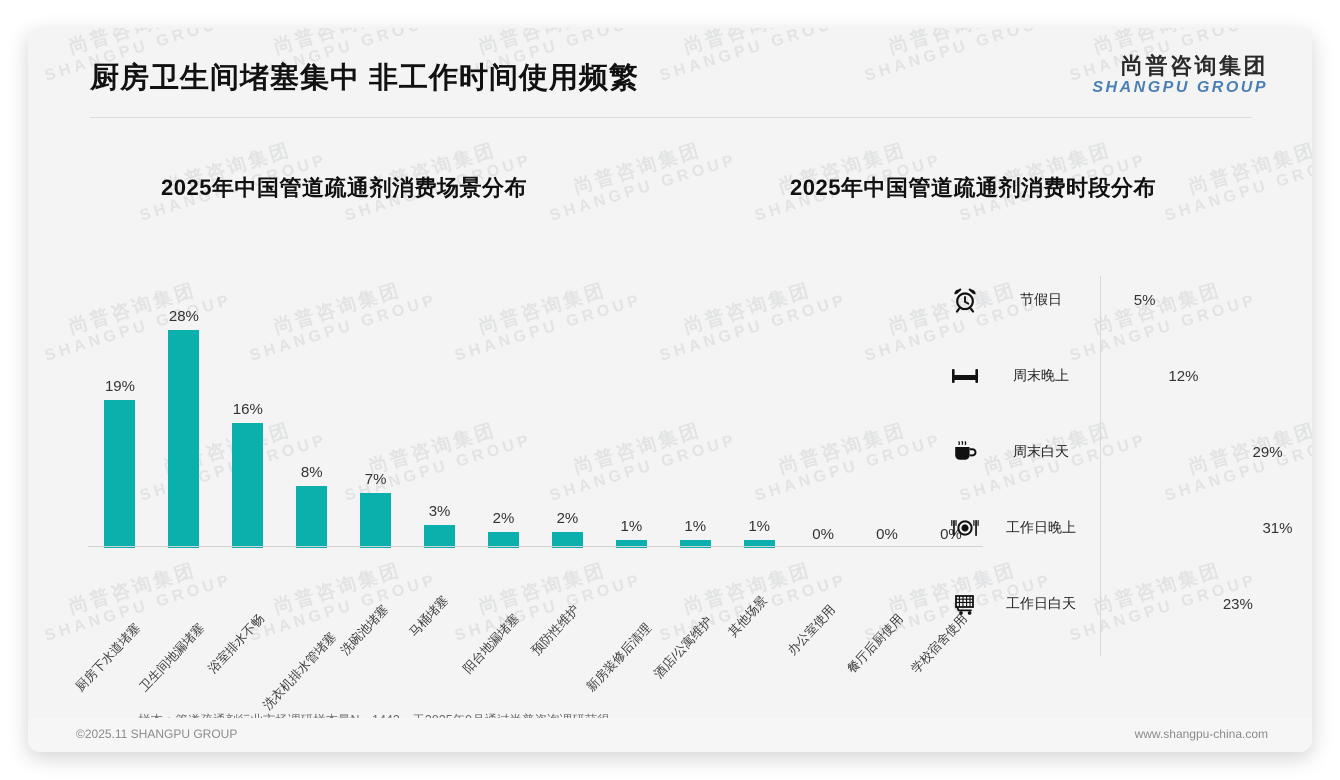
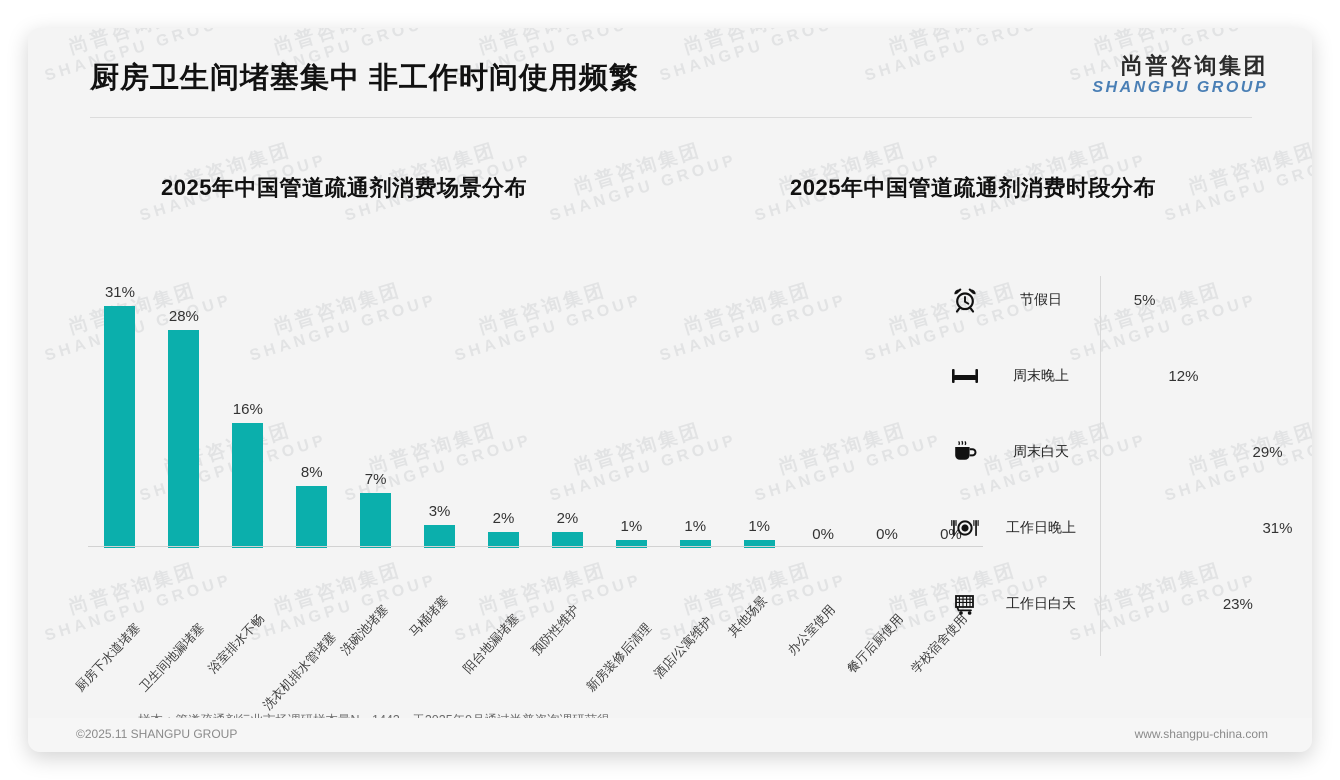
2025年中国管道疏通剂消费场景分布/厨房下水道堵塞: 19% -> 31%
